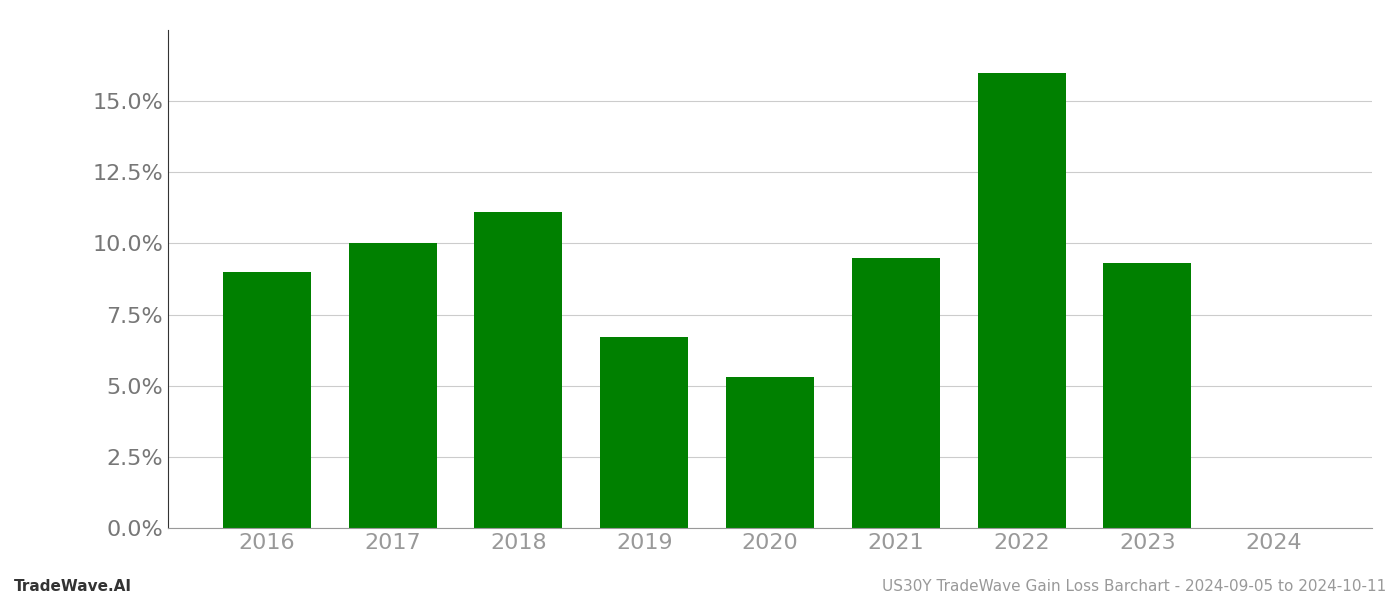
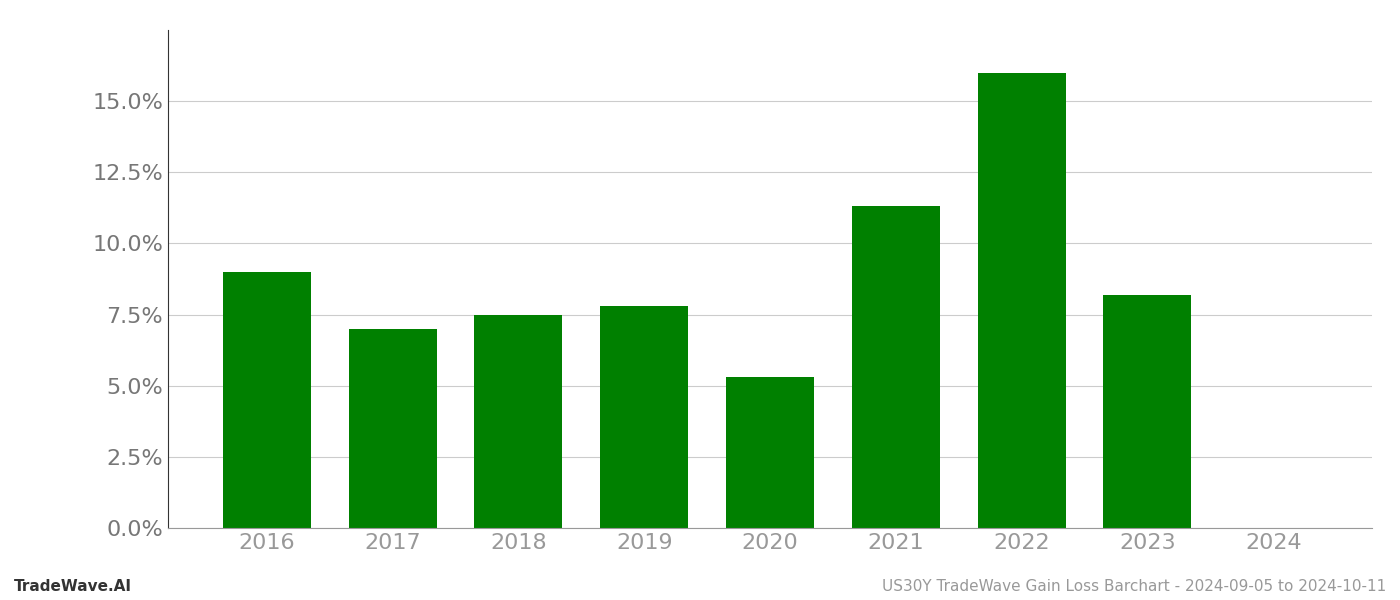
2017: 10.0% -> 7.0%
2018: 11.1% -> 7.5%
2019: 6.7% -> 7.8%
2021: 9.5% -> 11.3%
2023: 9.3% -> 8.2%
